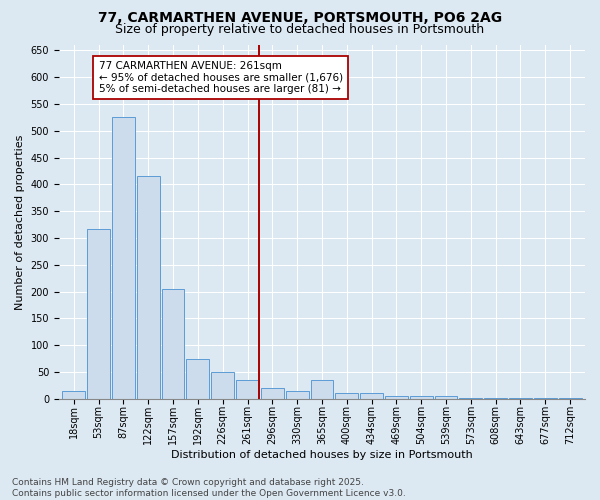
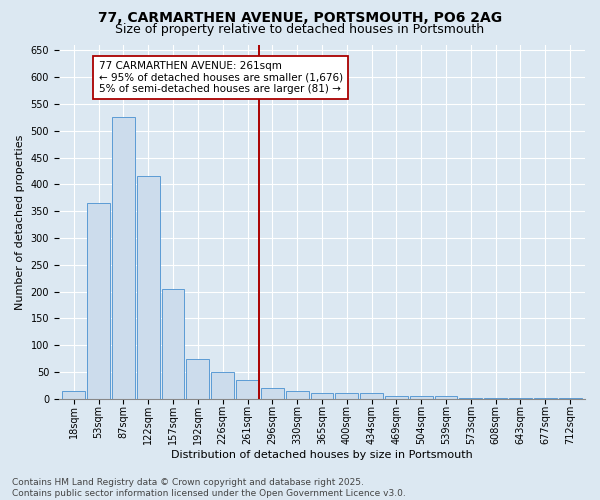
53sqm: 316 -> 365
365sqm: 36 -> 10
